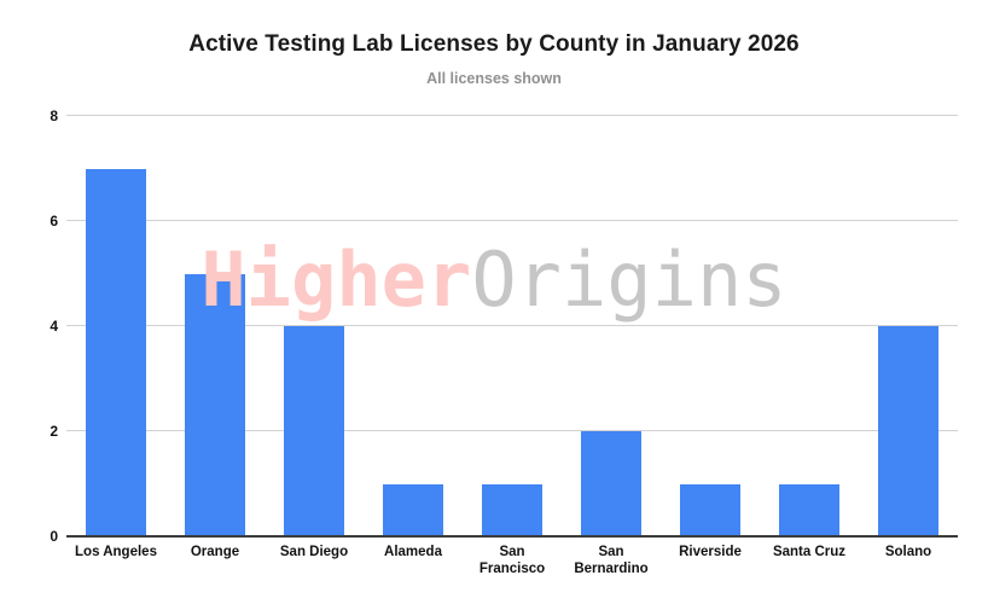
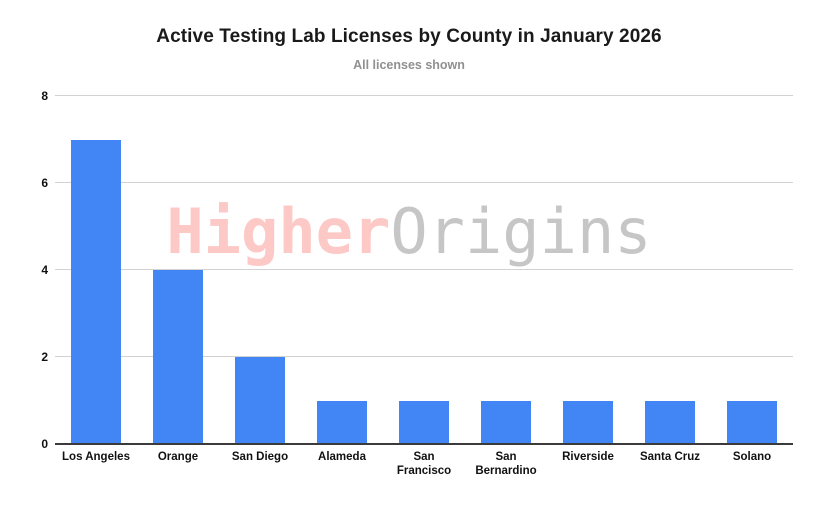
Orange: 5 -> 4
San Diego: 4 -> 2
San Bernardino: 2 -> 1
Solano: 4 -> 1
